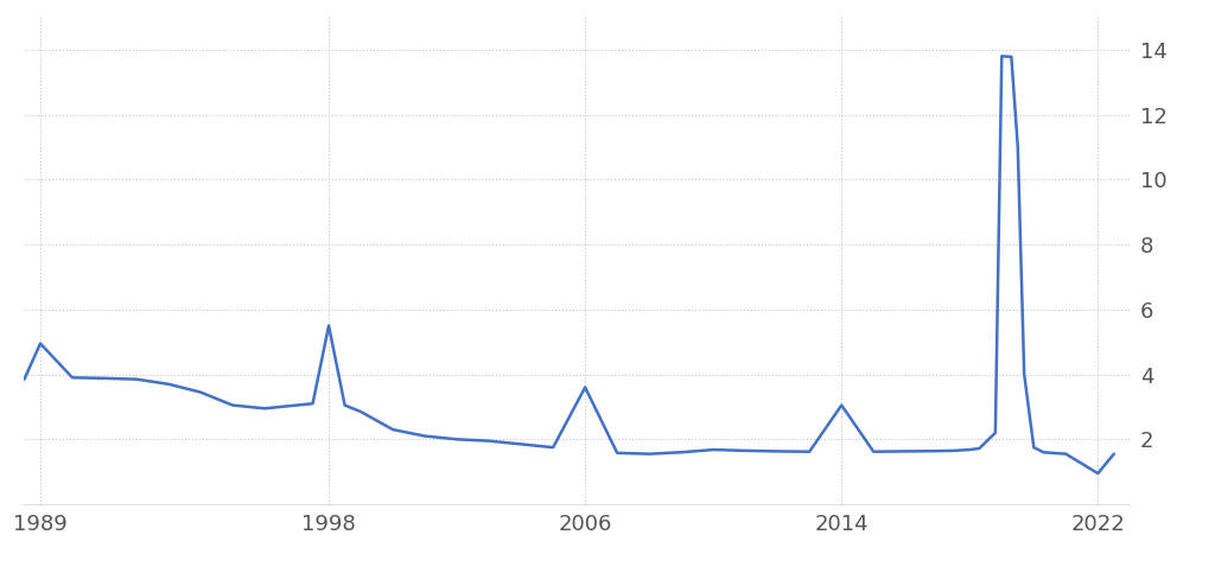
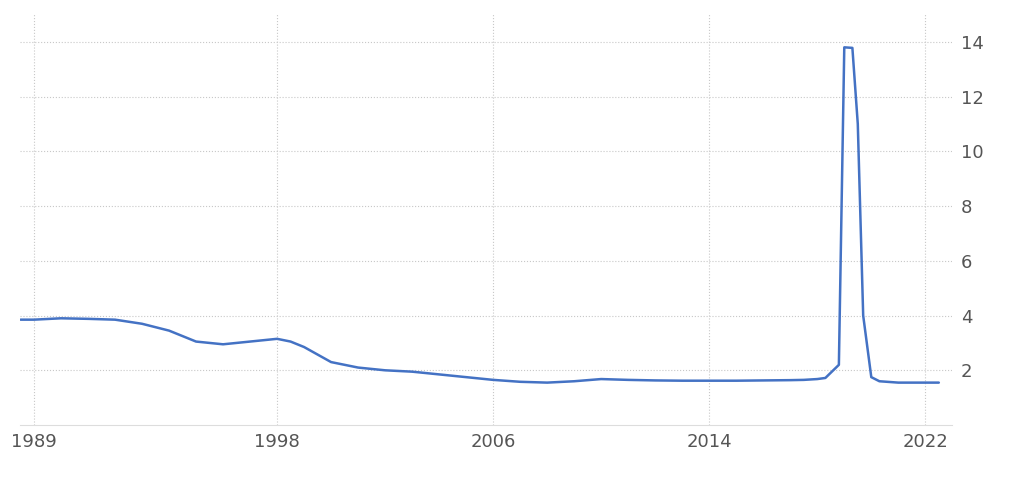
1989: 4.95 -> 3.85
1998: 5.50 -> 3.15
2006: 3.60 -> 1.65
2014: 3.05 -> 1.62
2022: 0.95 -> 1.55
